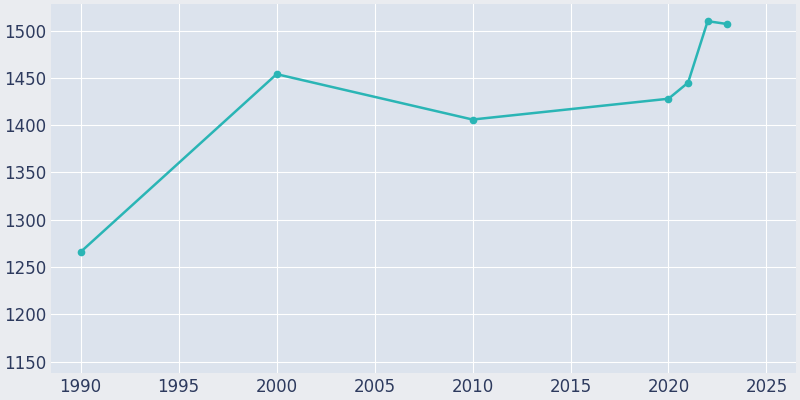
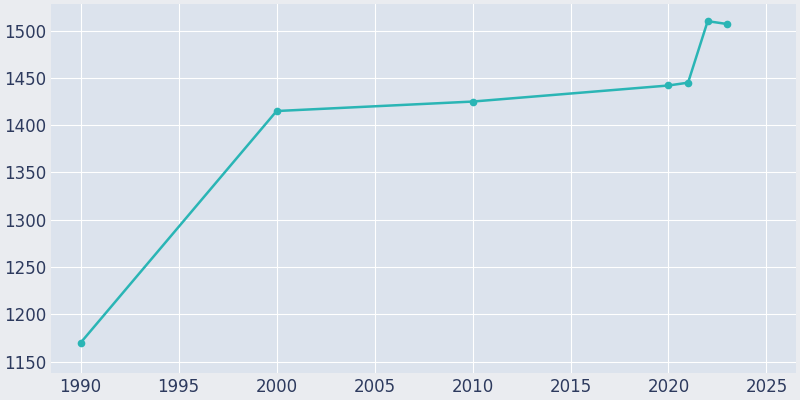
1990: 1266 -> 1170
2000: 1454 -> 1415
2010: 1406 -> 1425
2020: 1428 -> 1442
